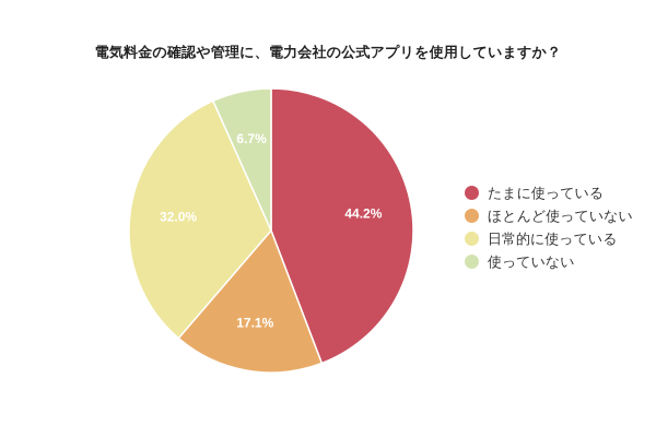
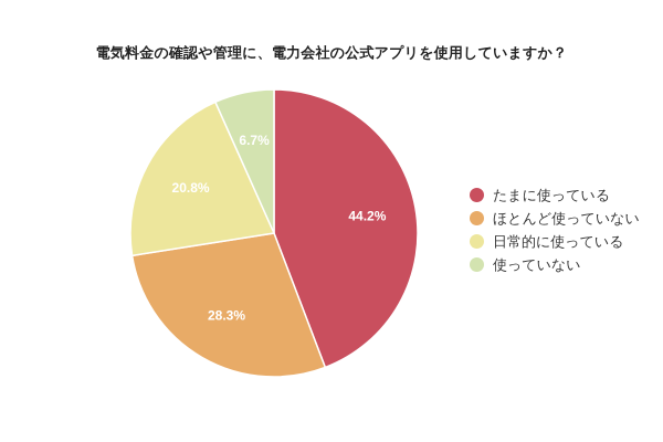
ほとんど使っていない: 17.1% -> 28.3%
日常的に使っている: 32.0% -> 20.8%
